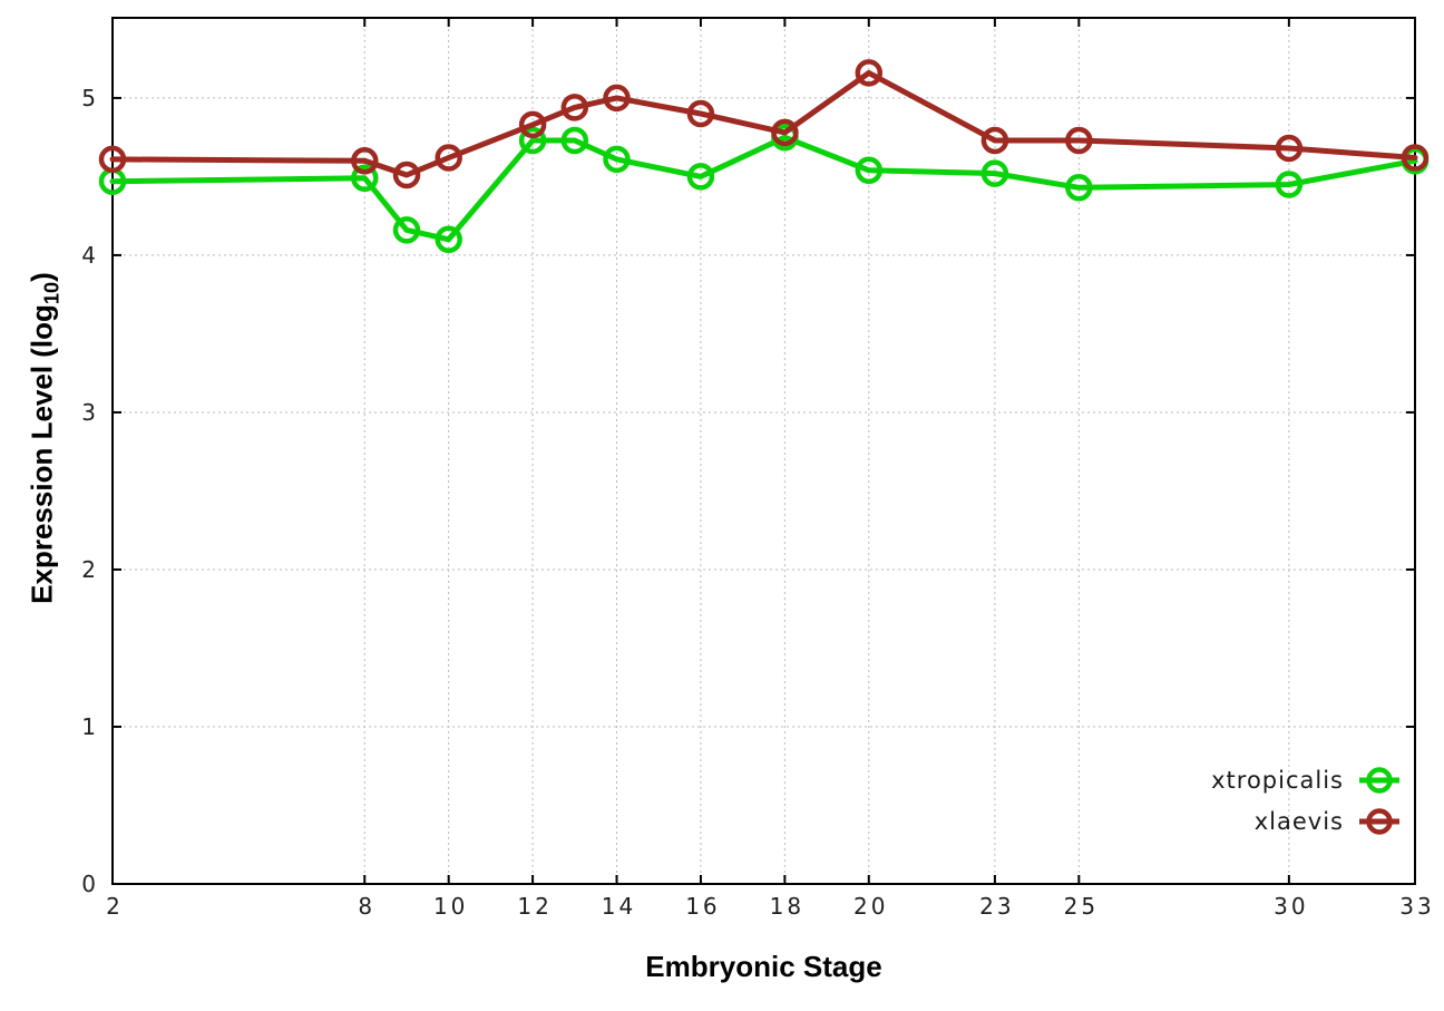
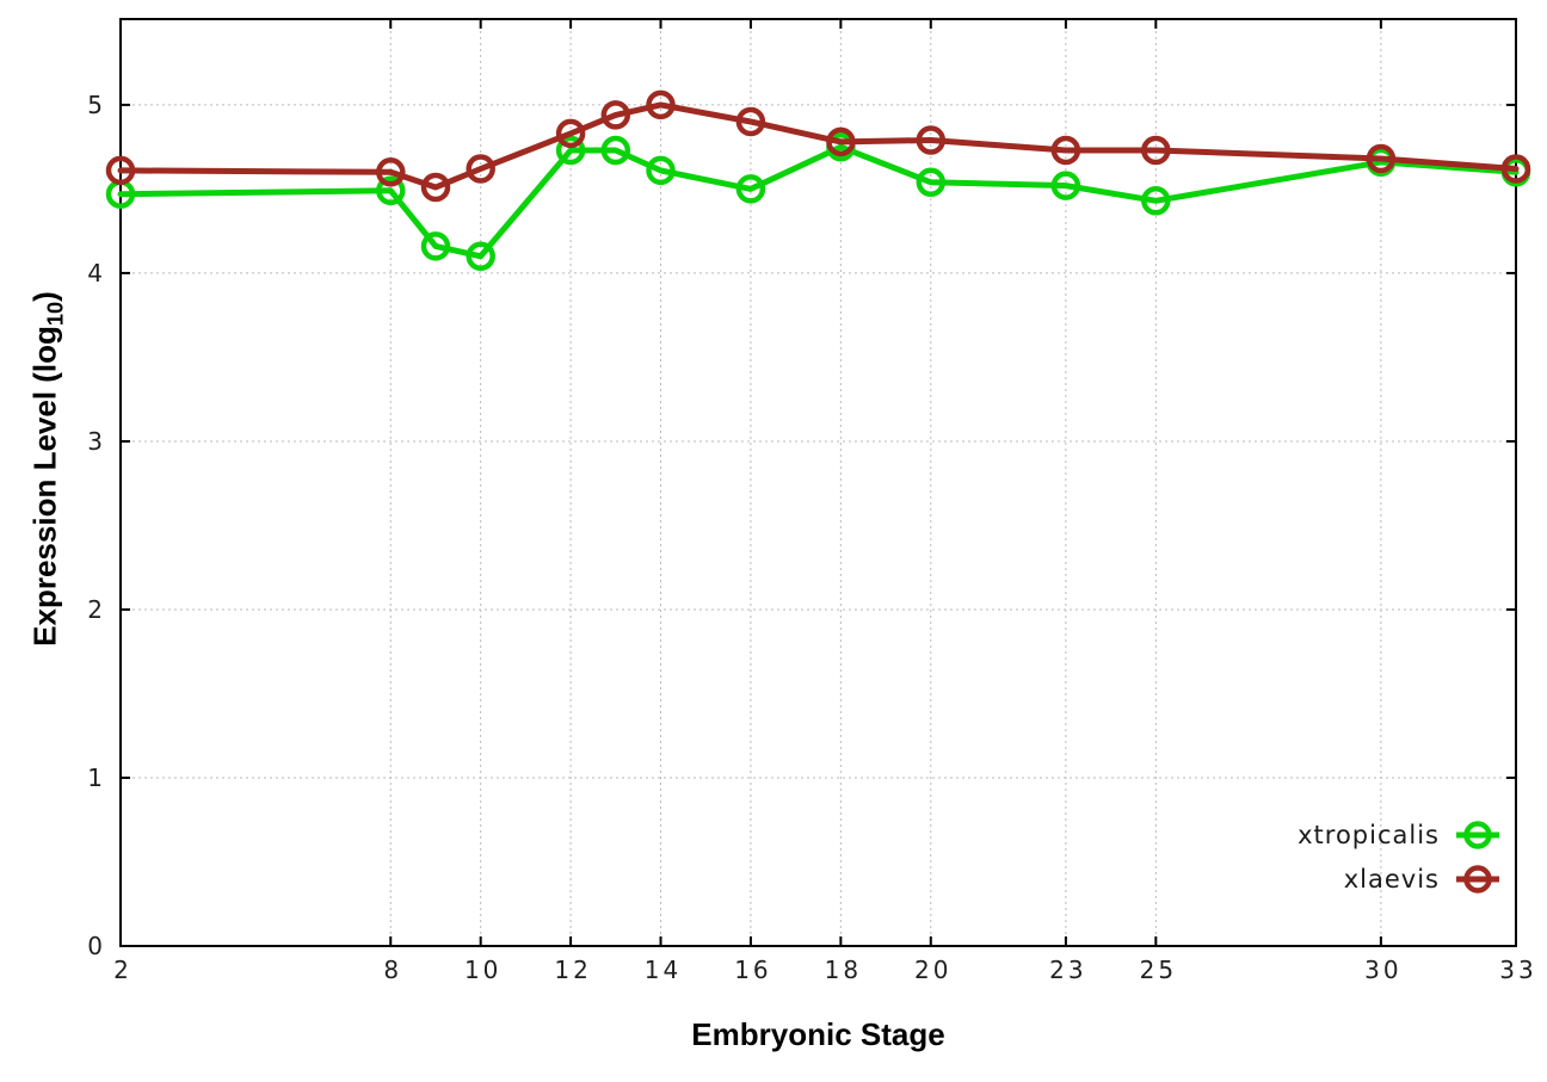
xlaevis/20: 5.16 -> 4.79
xtropicalis/30: 4.45 -> 4.66
